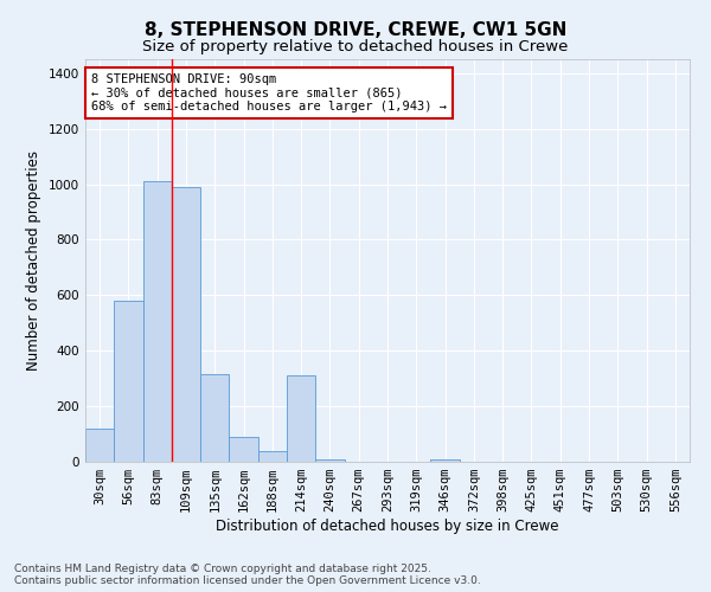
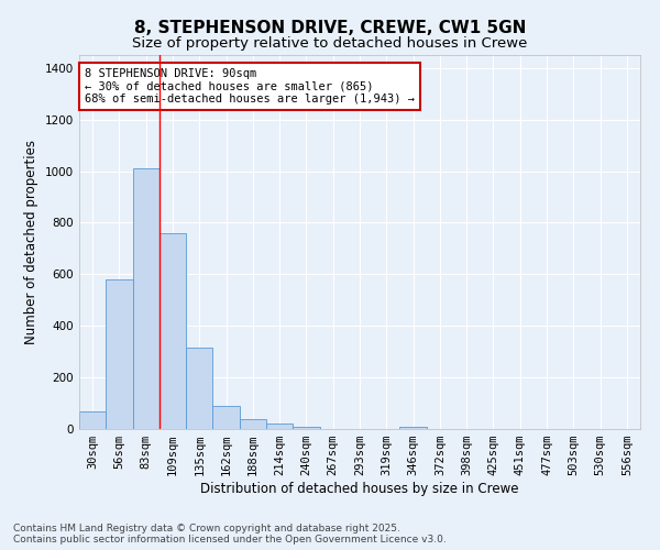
30sqm: 120 -> 70
109sqm: 990 -> 760
214sqm: 310 -> 20
